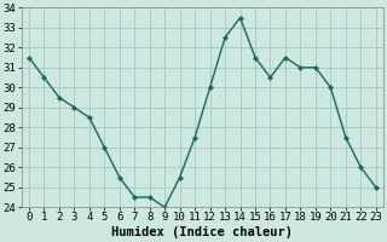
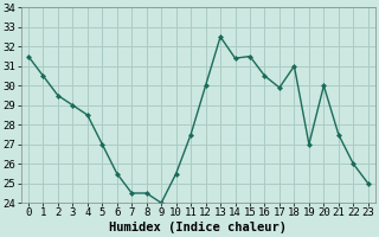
14: 33.5 -> 31.4
17: 31.5 -> 29.9
19: 31.0 -> 27.0
